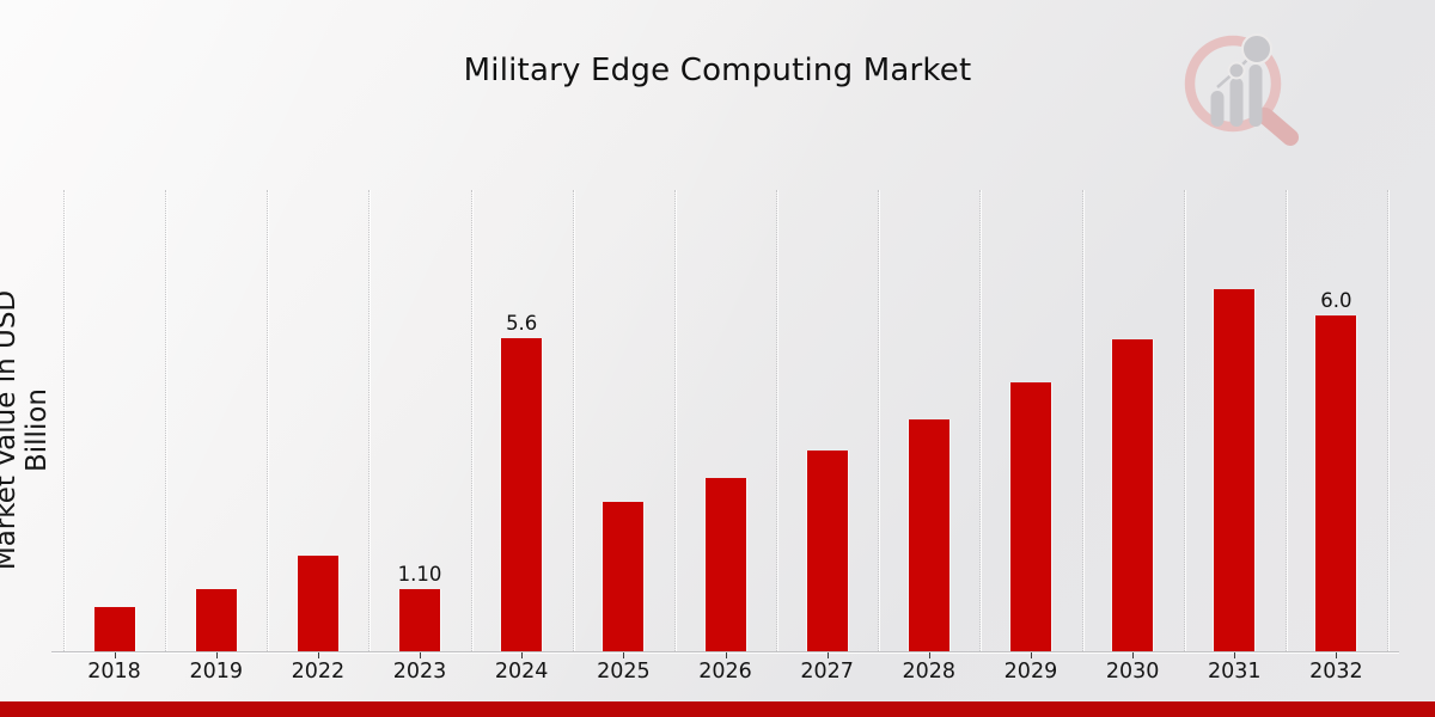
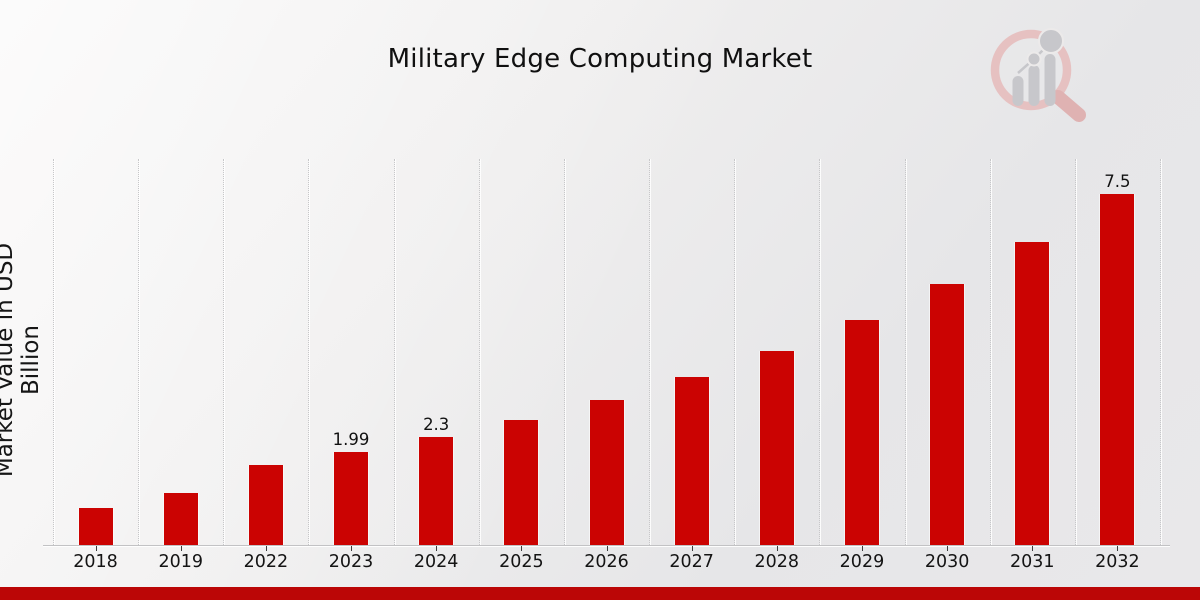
2023: 1.10 -> 1.99
2024: 5.6 -> 2.3
2032: 6.0 -> 7.5
